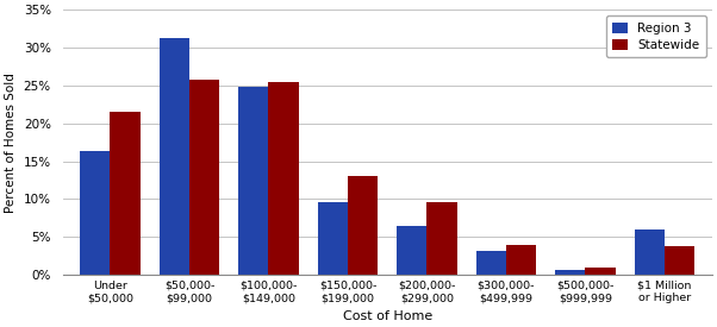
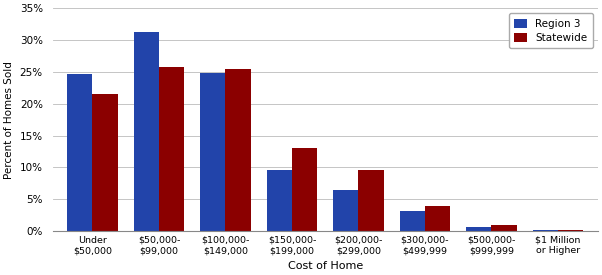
Region 3/Under $50,000: 16.4% -> 24.7%
Region 3/$1 Million or Higher: 6.0% -> 0.1%
Statewide/$1 Million or Higher: 3.8% -> 0.2%
